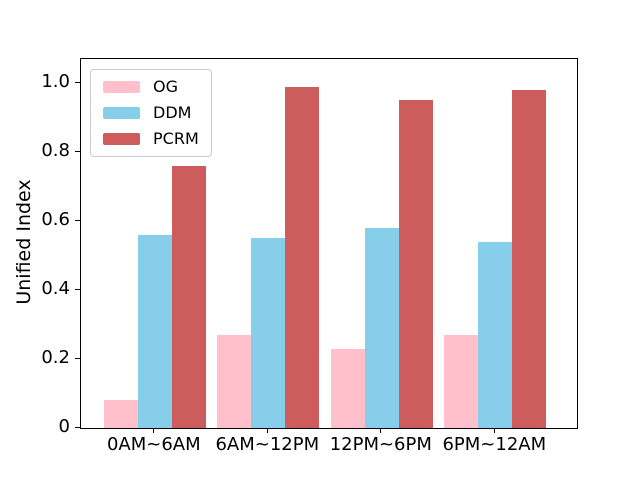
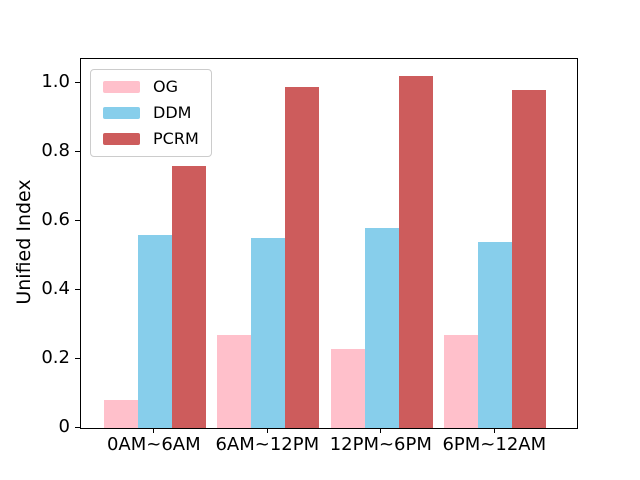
PCRM/12PM~6PM: 0.95 -> 1.02
